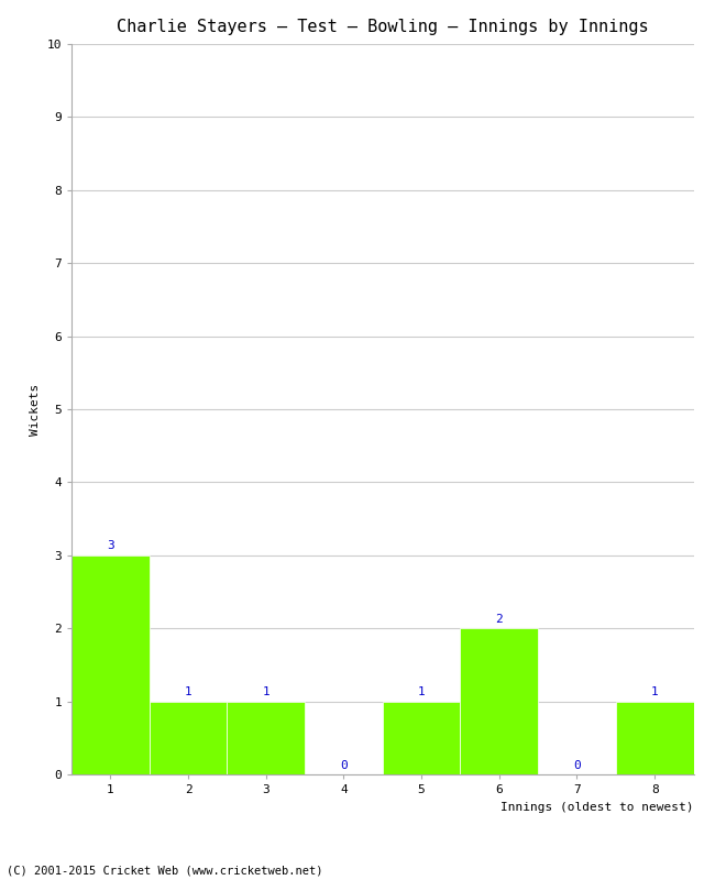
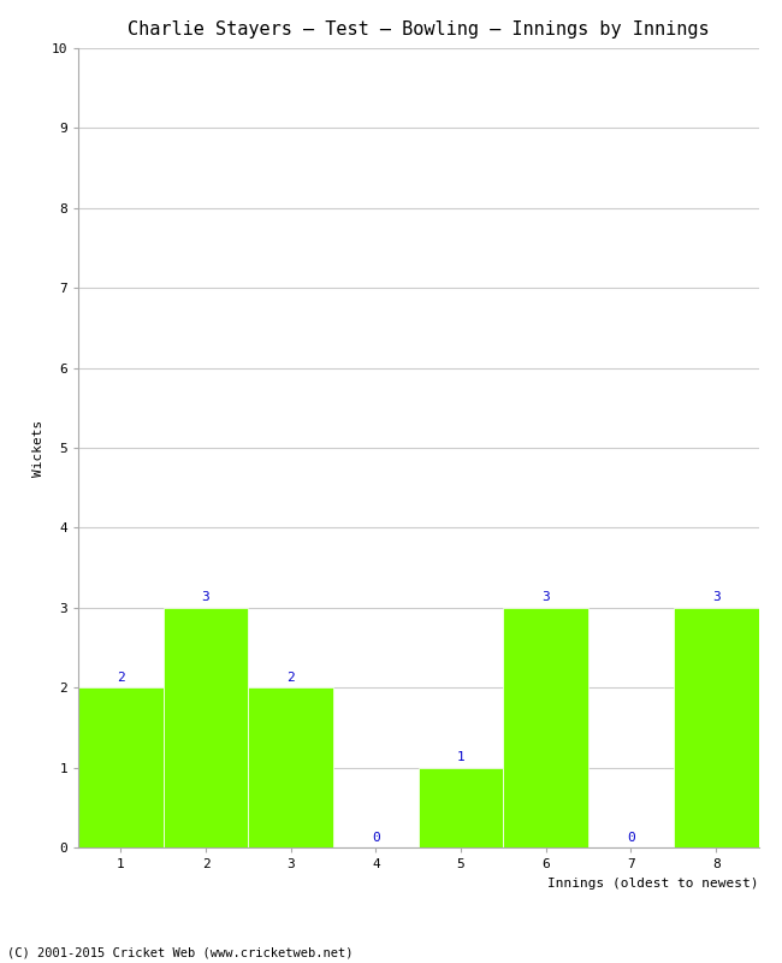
1: 3 -> 2
2: 1 -> 3
3: 1 -> 2
6: 2 -> 3
8: 1 -> 3
